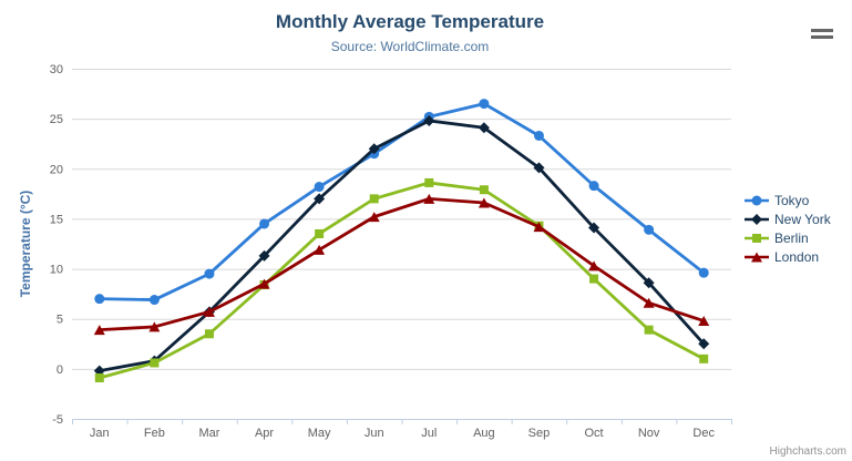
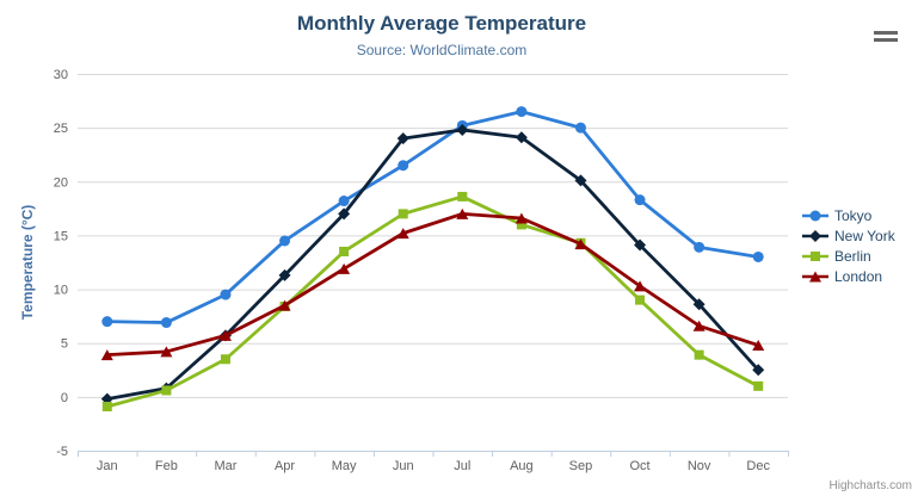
New York/Jun: 22 -> 24
Berlin/Aug: 18 -> 16
Tokyo/Sep: 23 -> 25
Tokyo/Dec: 10 -> 13
